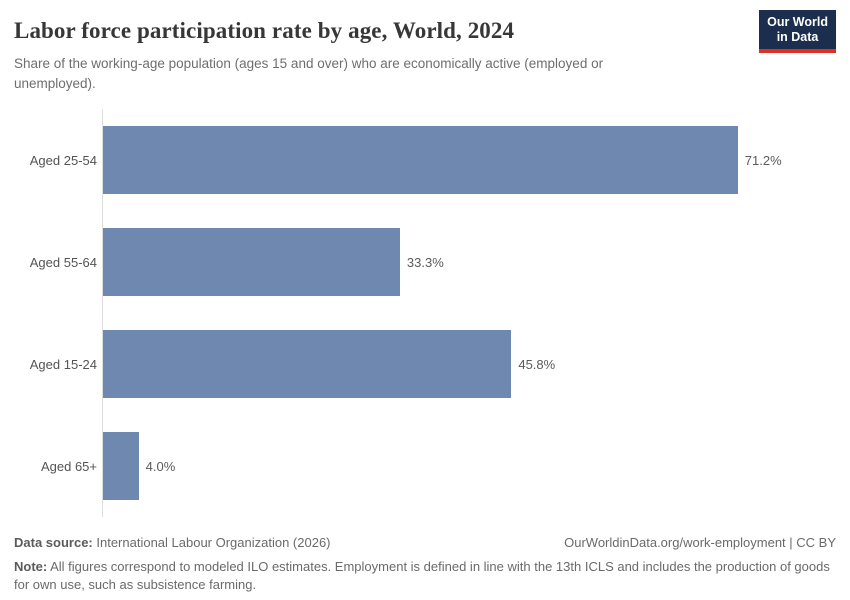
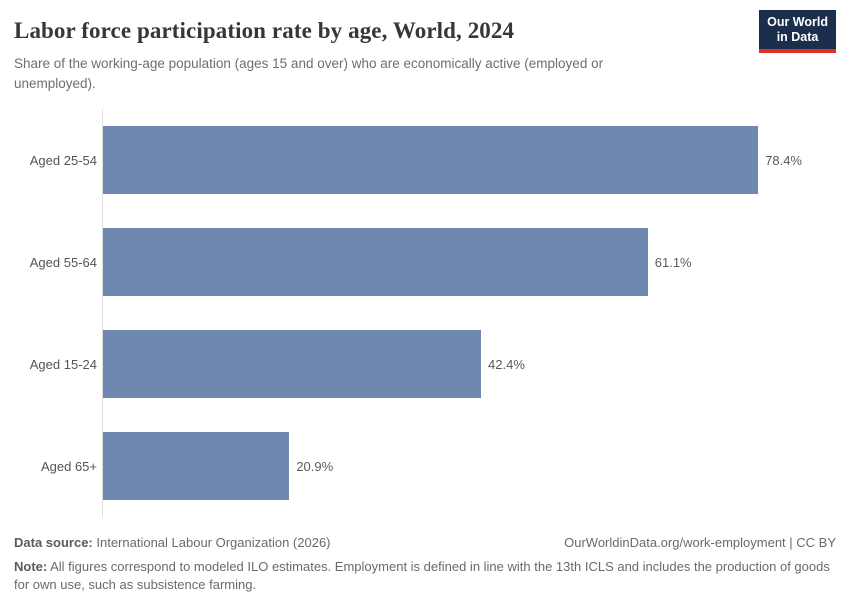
Aged 25-54: 71.2% -> 78.4%
Aged 55-64: 33.3% -> 61.1%
Aged 15-24: 45.8% -> 42.4%
Aged 65+: 4.0% -> 20.9%
